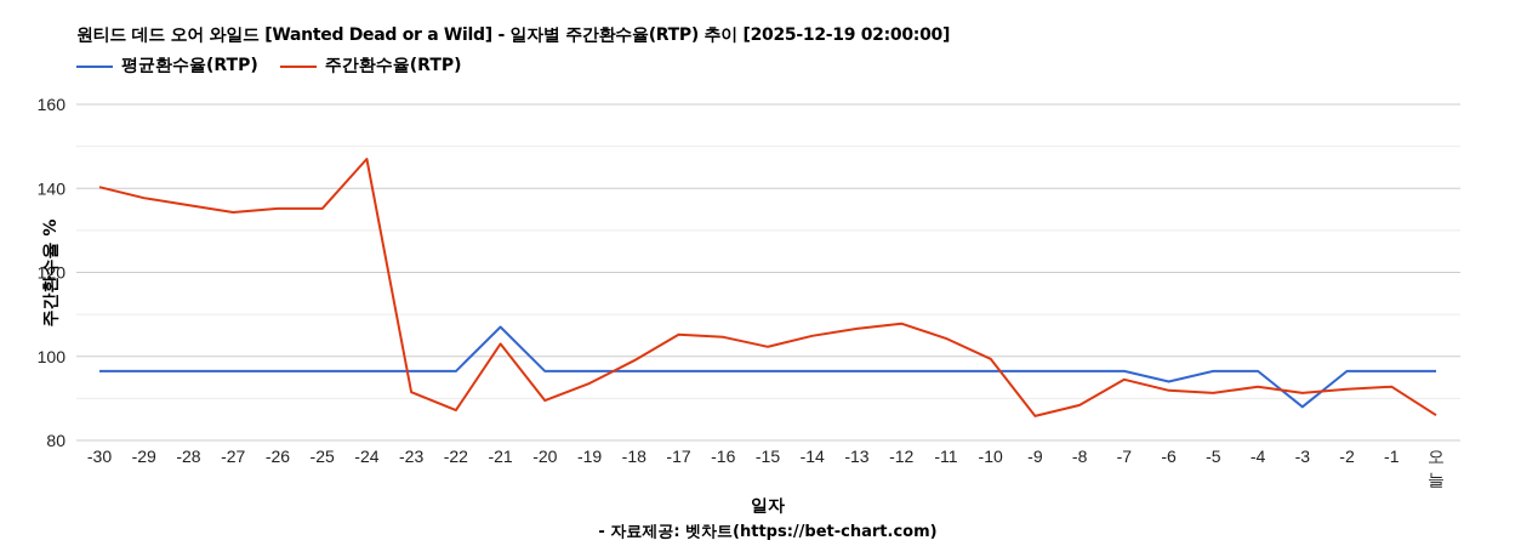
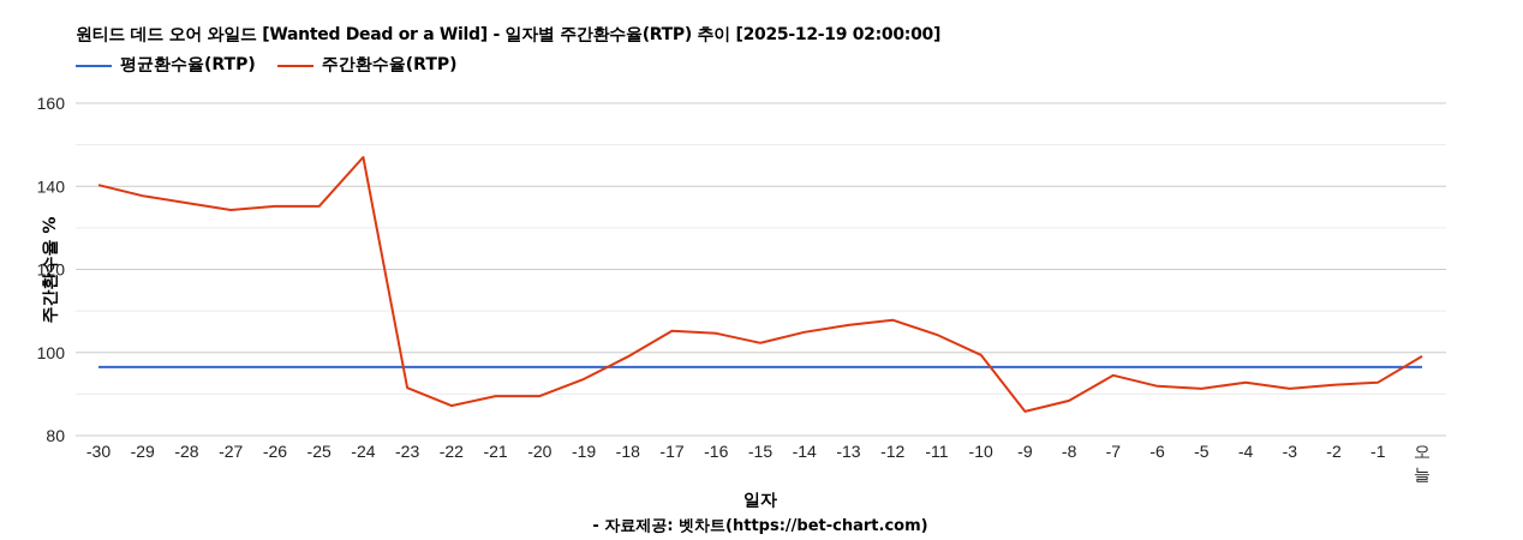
평균환수율(RTP)/-21: 107 -> 96
주간환수율(RTP)/-21: 103 -> 90
평균환수율(RTP)/-6: 94 -> 96
평균환수율(RTP)/-3: 88 -> 96
주간환수율(RTP)/오늘: 86 -> 99
